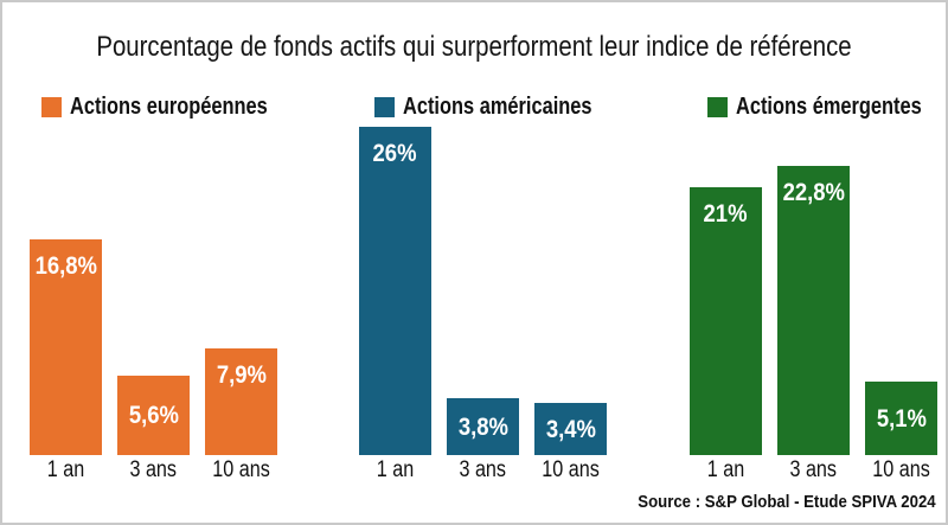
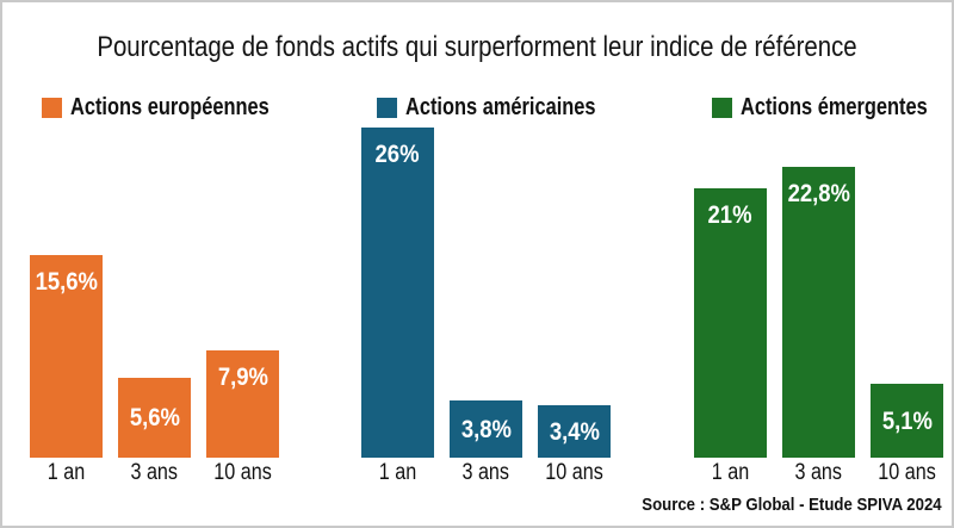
Actions européennes/1 an: 16,8% -> 15,6%
